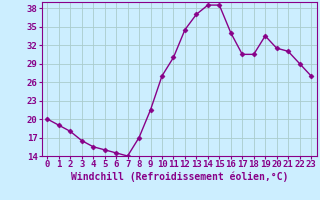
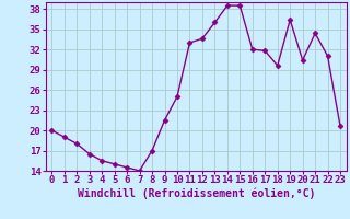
10: 27.0 -> 25.0
11: 30.0 -> 33.0
12: 34.5 -> 33.6
13: 37.0 -> 36.0
16: 34.0 -> 32.0
17: 30.5 -> 31.8
18: 30.5 -> 29.6
19: 33.5 -> 36.4
20: 31.5 -> 30.4
21: 31.0 -> 34.4
22: 29.0 -> 31.0
23: 27.0 -> 20.6
